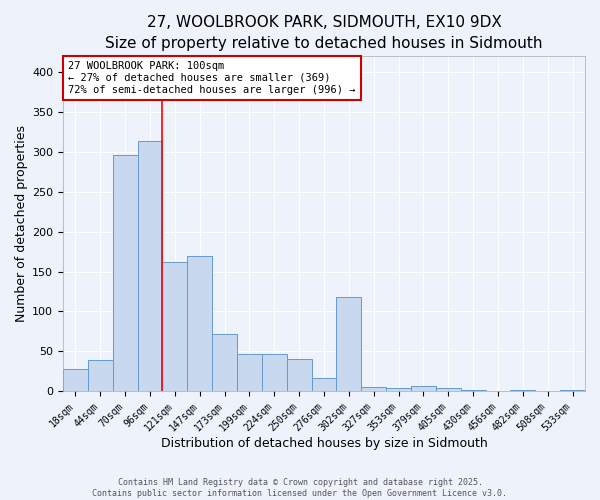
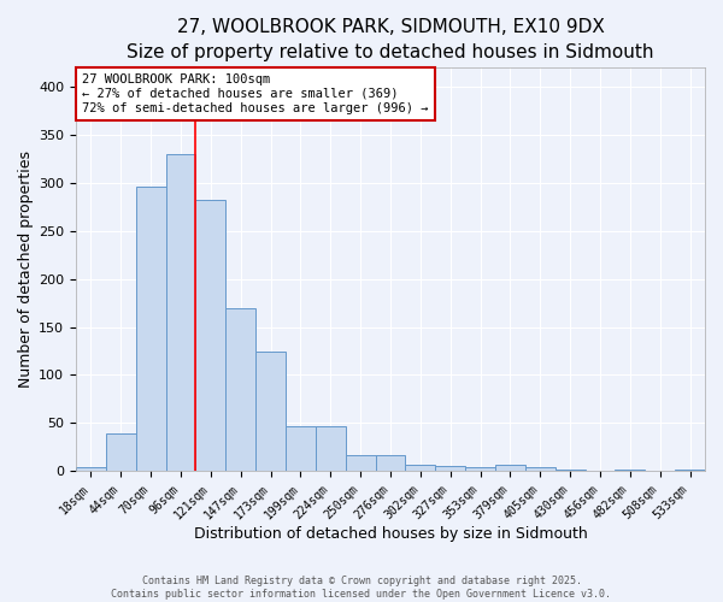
18sqm: 28 -> 4
96sqm: 314 -> 330
121sqm: 162 -> 283
173sqm: 72 -> 124
250sqm: 40 -> 16
302sqm: 118 -> 6
